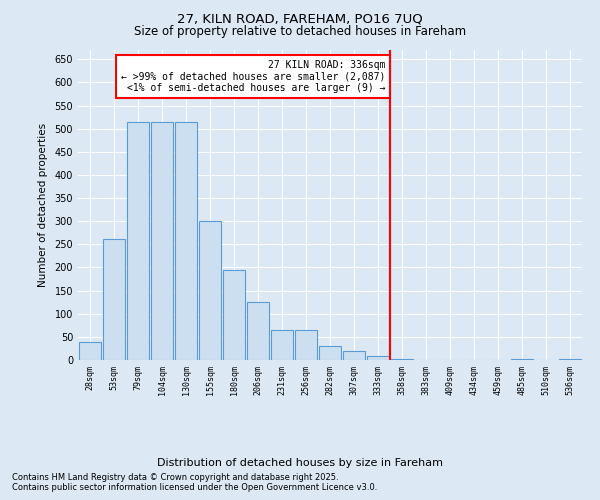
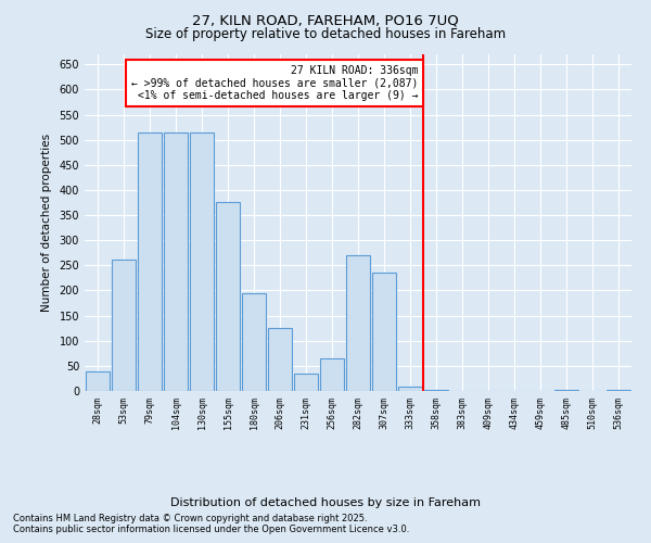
155sqm: 300 -> 375
231sqm: 65 -> 35
282sqm: 30 -> 270
307sqm: 20 -> 235
